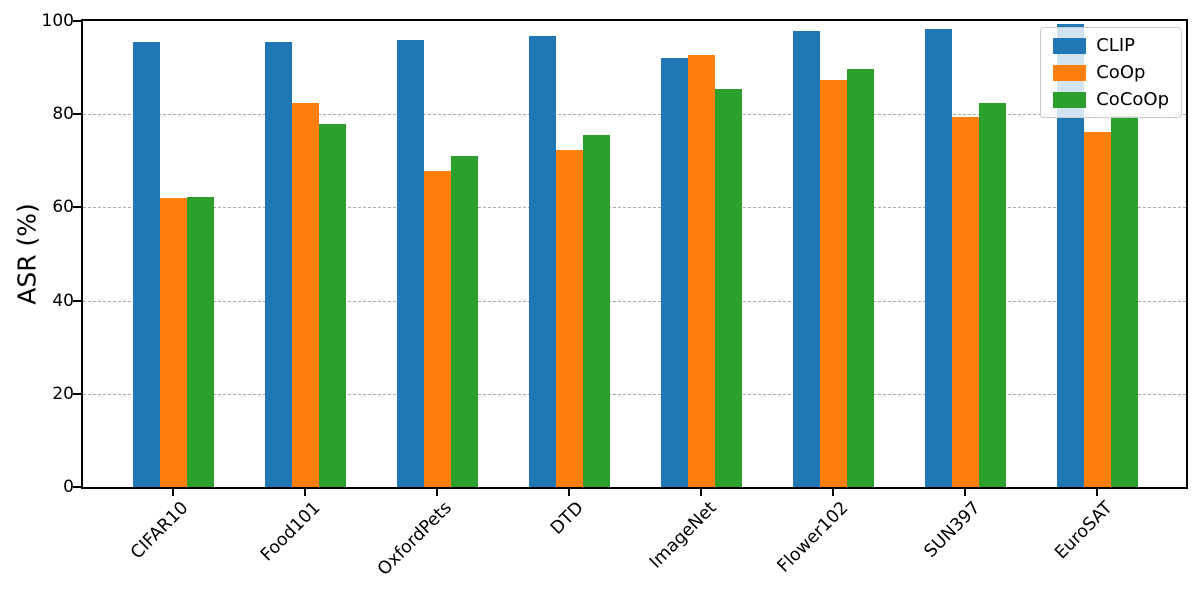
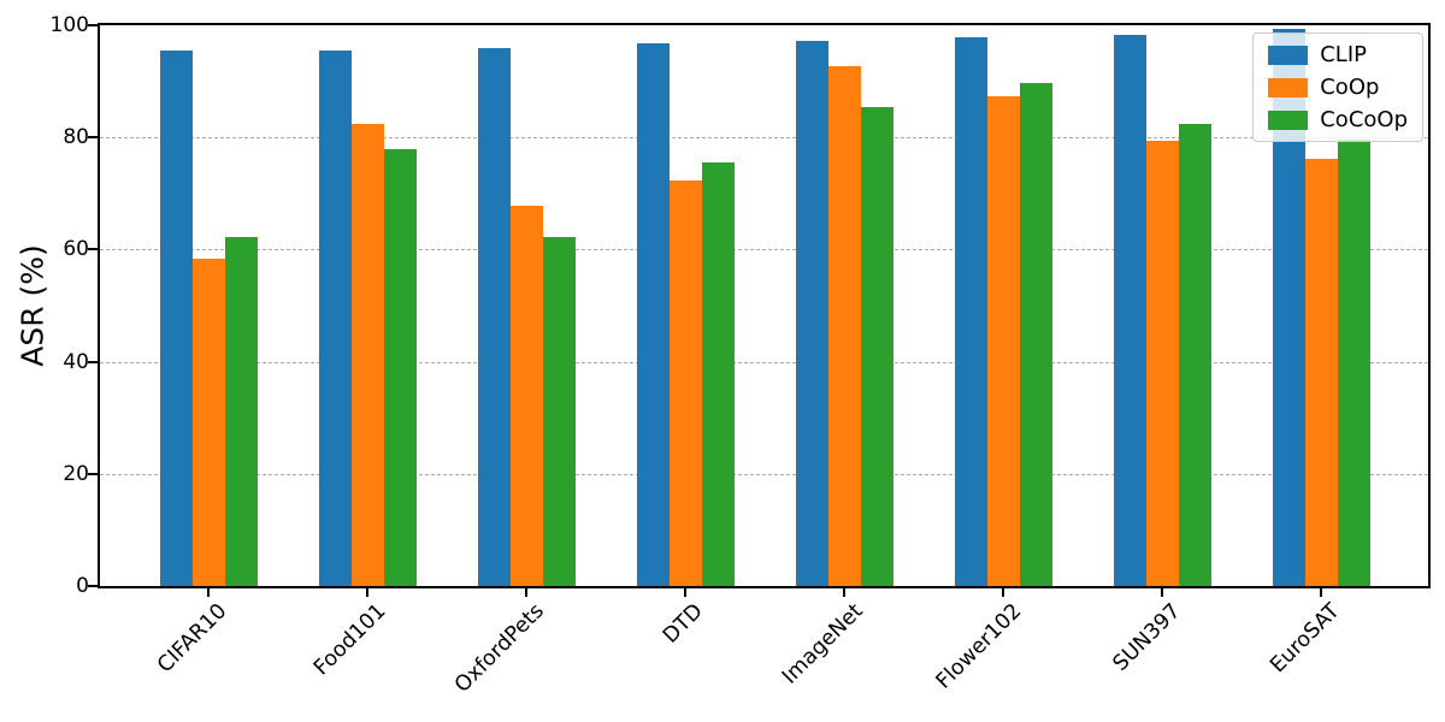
CoOp/CIFAR10: 62 -> 58
CoCoOp/OxfordPets: 71 -> 62
CLIP/ImageNet: 92 -> 97
